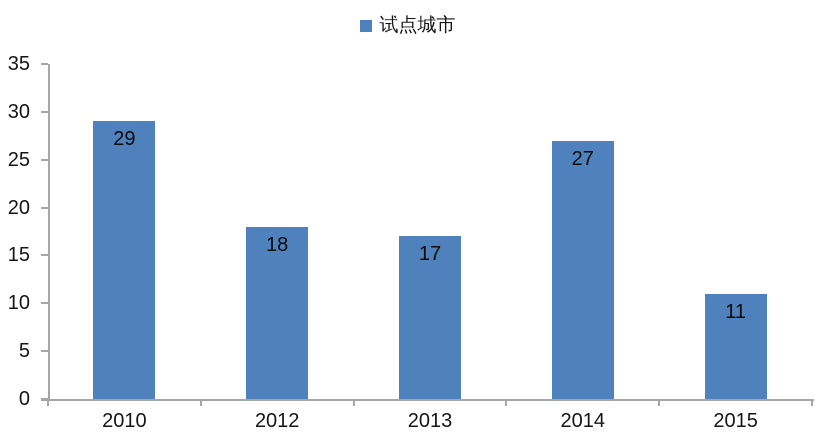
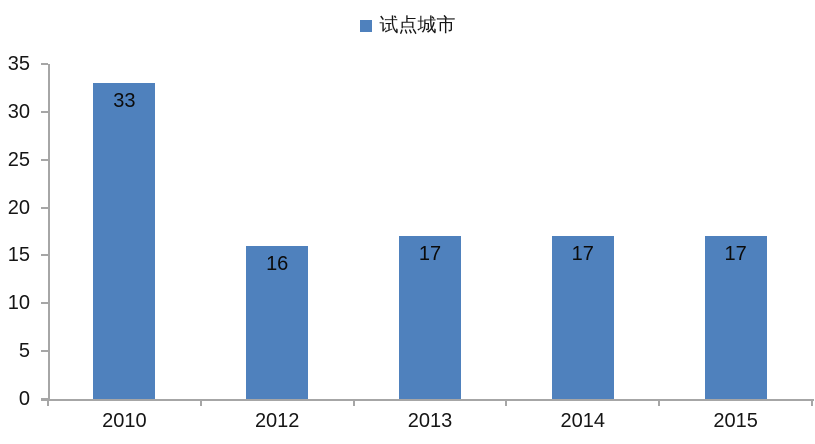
2010: 29 -> 33
2012: 18 -> 16
2014: 27 -> 17
2015: 11 -> 17
